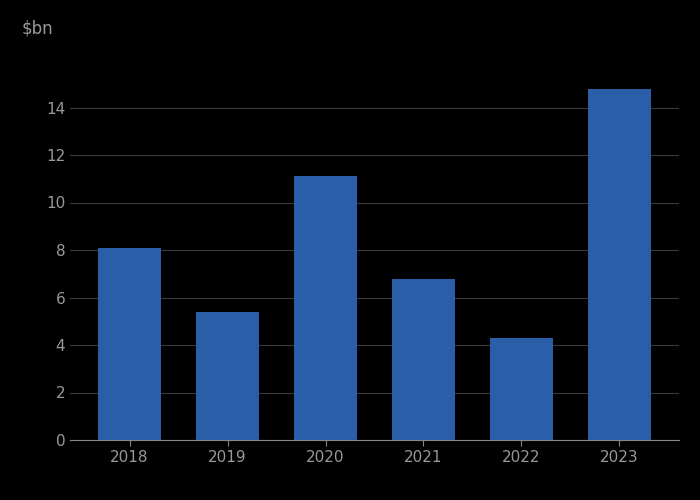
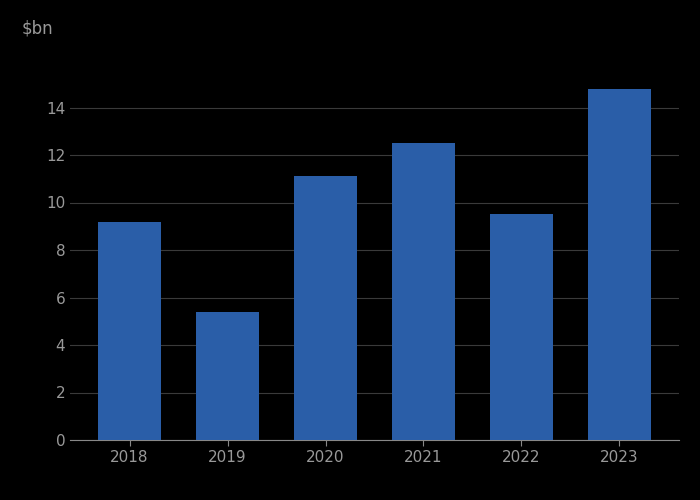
2018: 8.1 -> 9.2
2021: 6.8 -> 12.5
2022: 4.3 -> 9.5
